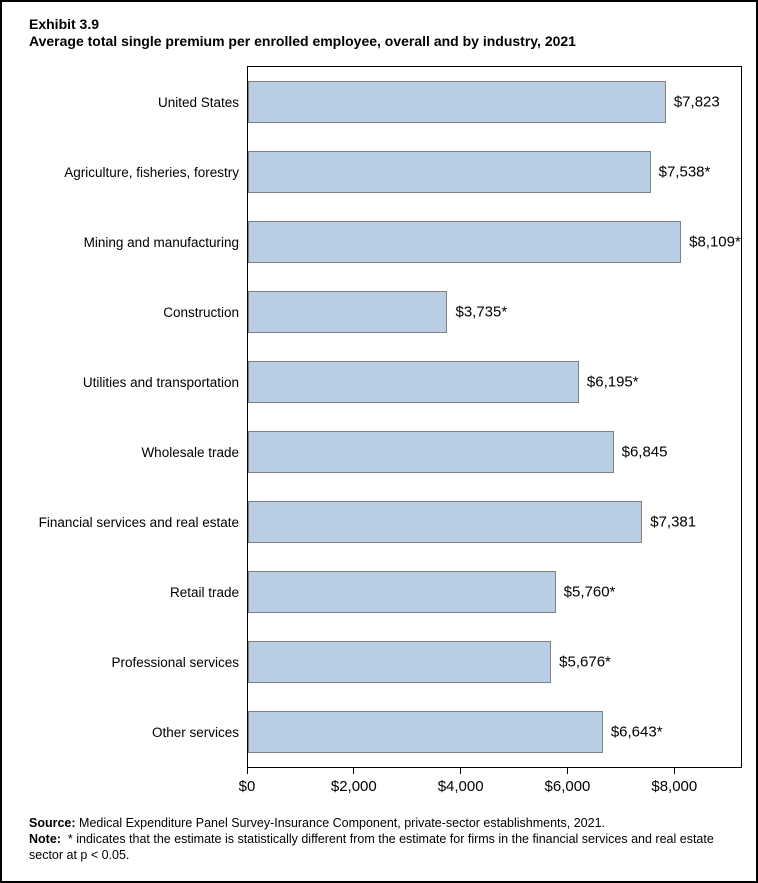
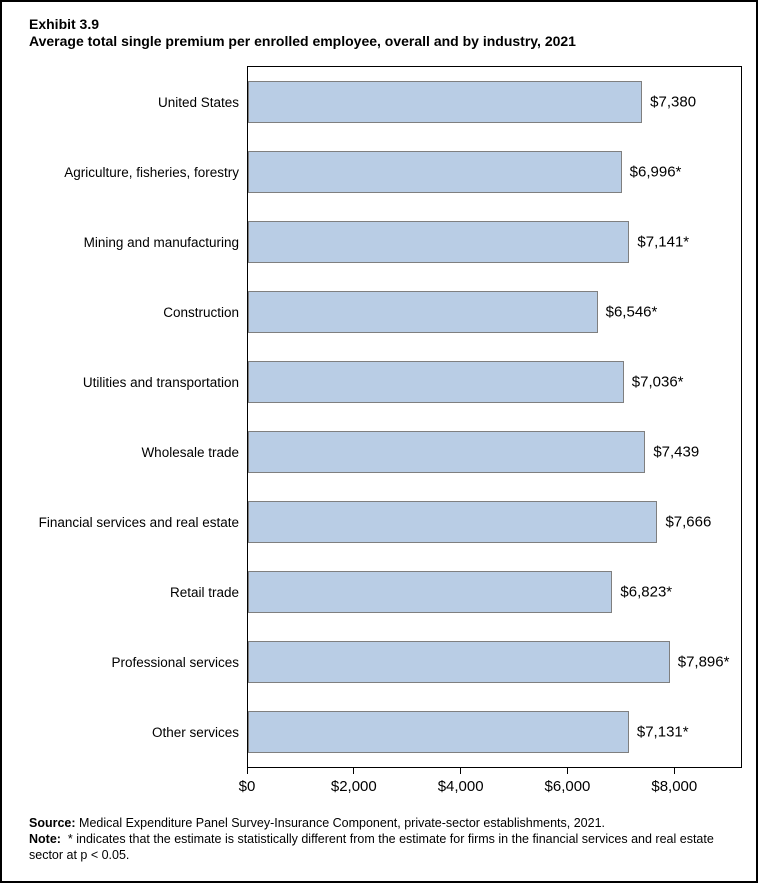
United States: $7,823 -> $7,380
Agriculture, fisheries, forestry: 7,538 -> 6,996
Mining and manufacturing: 8,109 -> 7,141
Construction: 3,735 -> 6,546
Utilities and transportation: 6,195 -> 7,036
Wholesale trade: $6,845 -> $7,439
Financial services and real estate: $7,381 -> $7,666
Retail trade: 5,760 -> 6,823
Professional services: 5,676 -> 7,896
Other services: 6,643 -> 7,131
